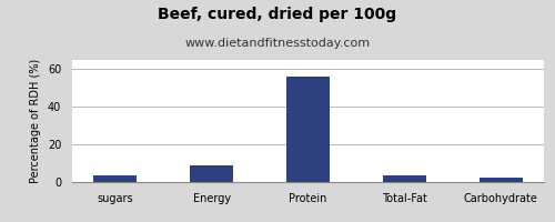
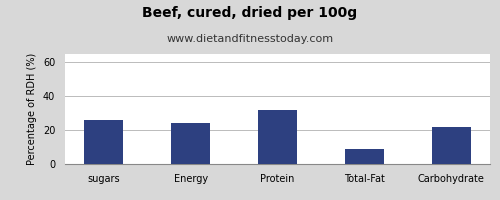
sugars: 4 -> 26
Energy: 9 -> 24
Protein: 56 -> 32
Total-Fat: 4 -> 9
Carbohydrate: 2 -> 22
